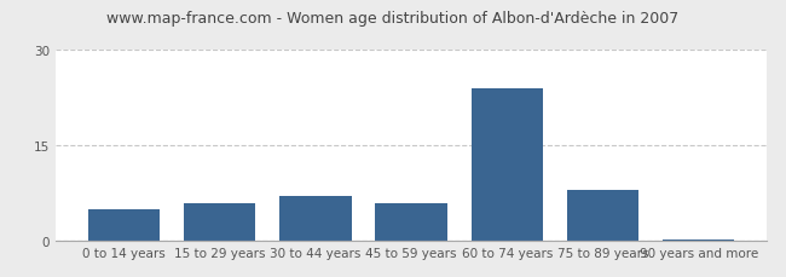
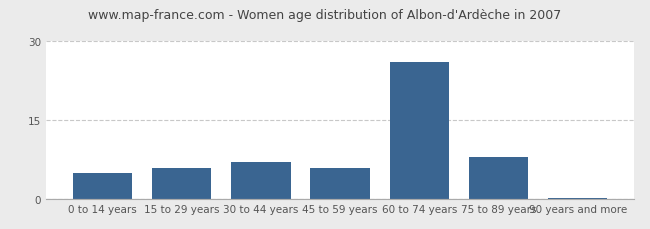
60 to 74 years: 24.0 -> 26.0
